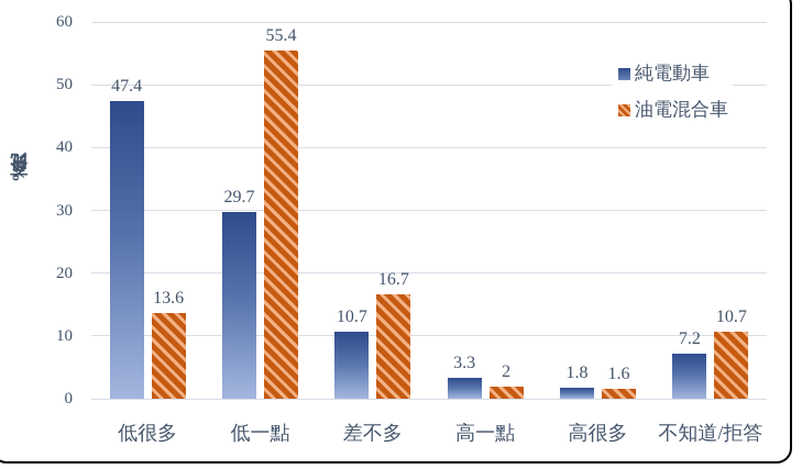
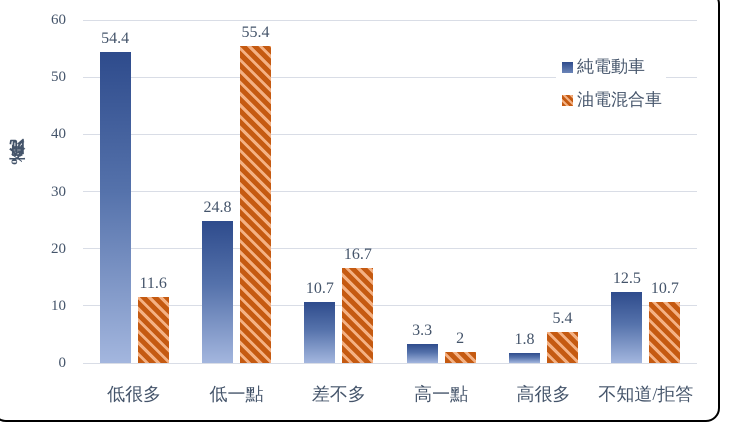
純電動車/低很多: 47.4 -> 54.4
油電混合車/低很多: 13.6 -> 11.6
純電動車/低一點: 29.7 -> 24.8
油電混合車/高很多: 1.6 -> 5.4
純電動車/不知道/拒答: 7.2 -> 12.5
